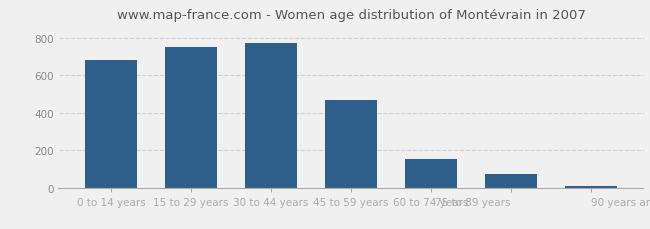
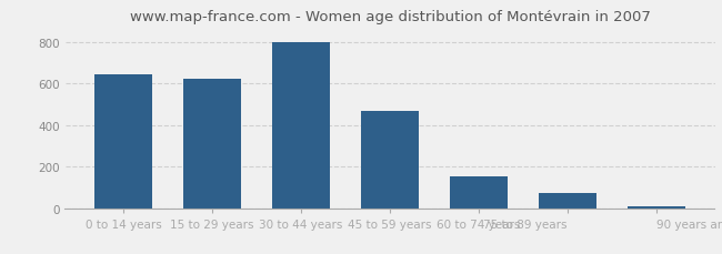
0 to 14 years: 680 -> 640
15 to 29 years: 750 -> 620
30 to 44 years: 770 -> 800
